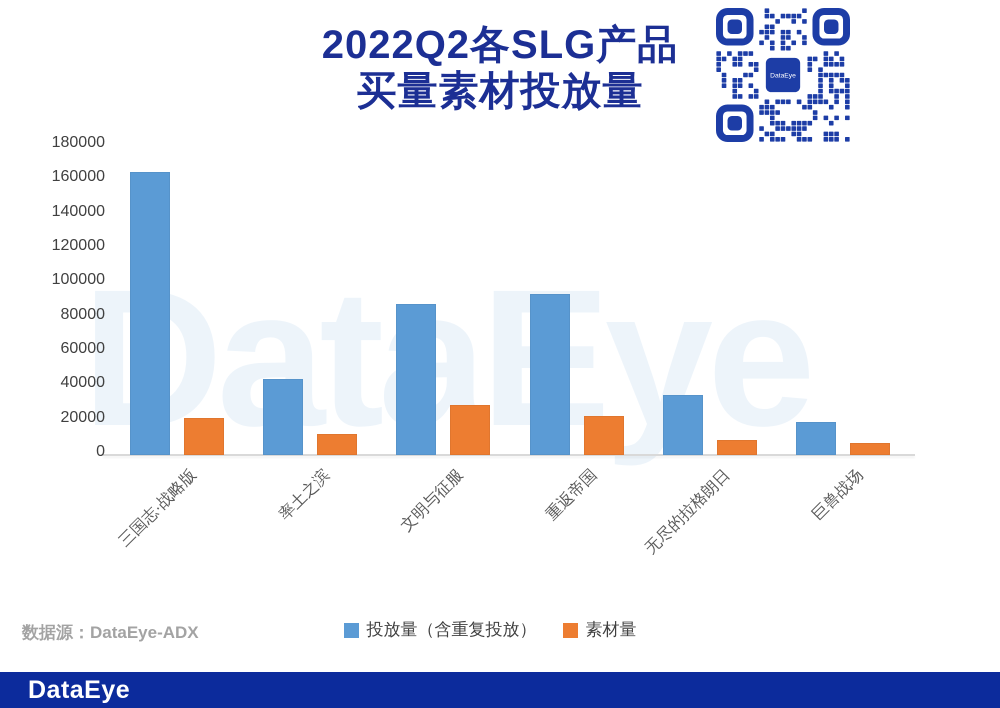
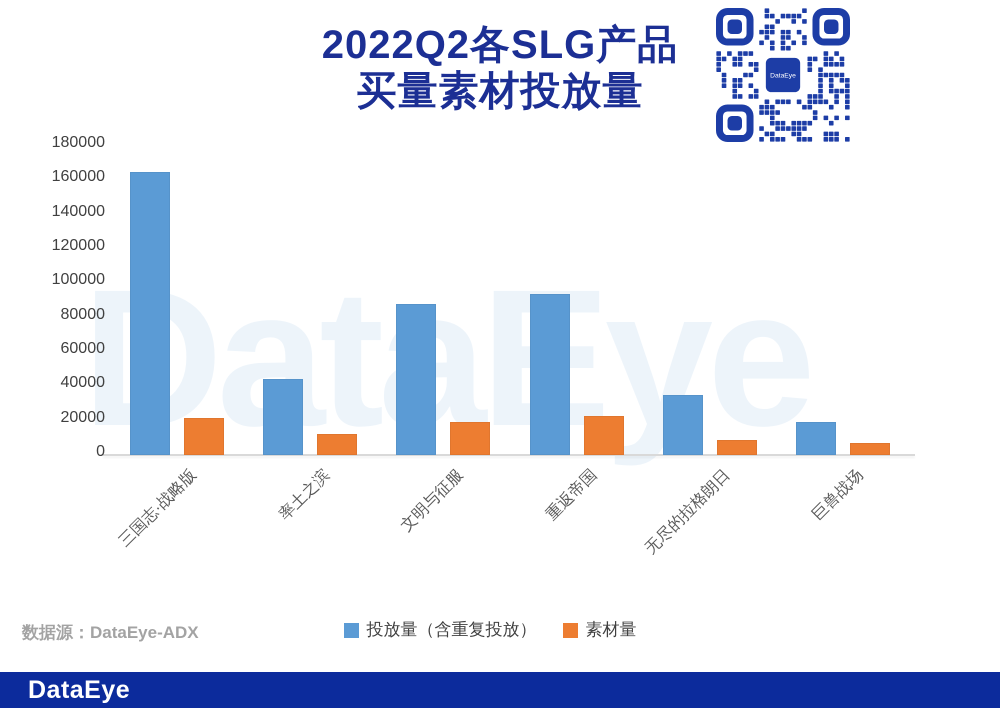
素材量/文明与征服: 29000 -> 19000
